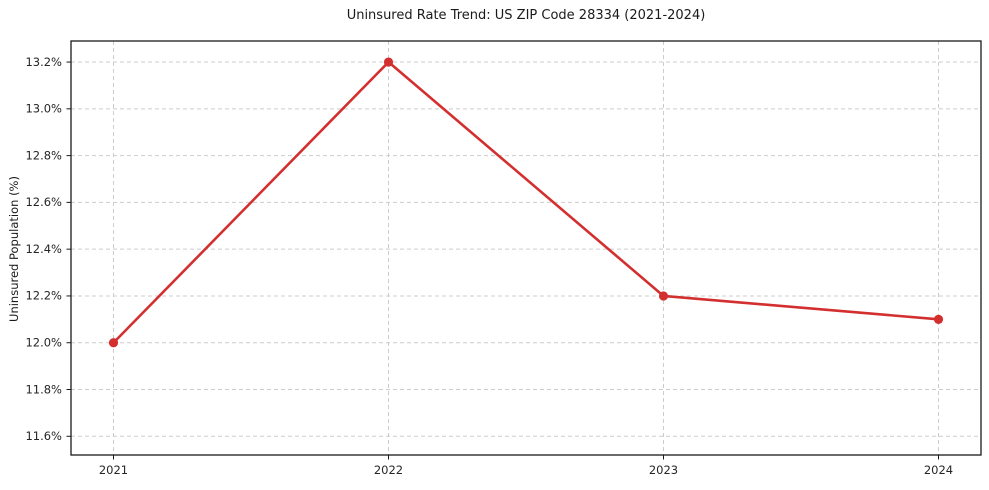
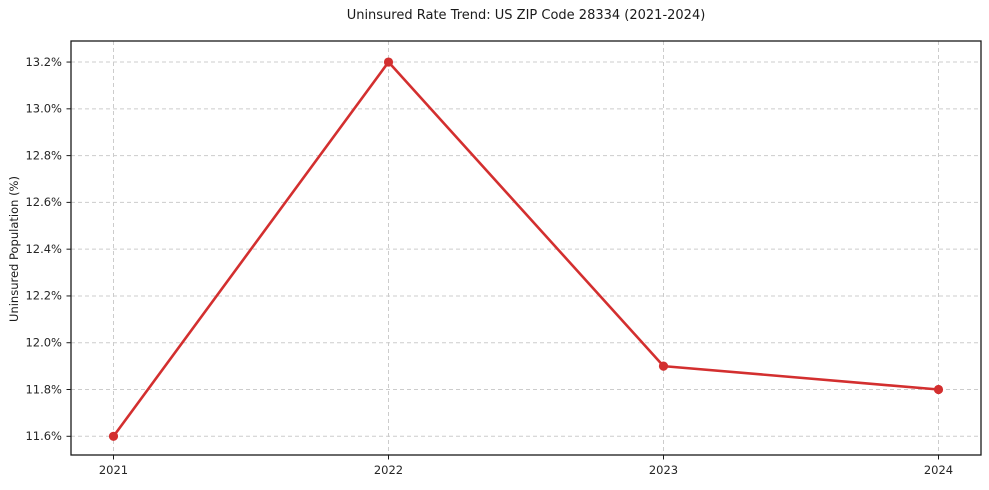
2021: 12.0% -> 11.6%
2023: 12.2% -> 11.9%
2024: 12.1% -> 11.8%
